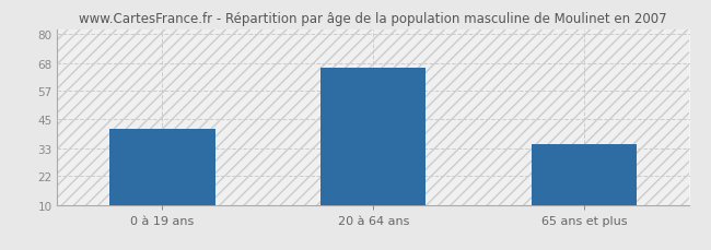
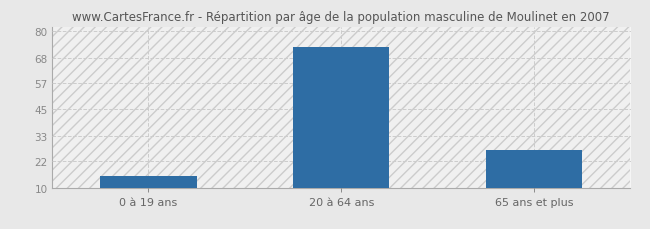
0 à 19 ans: 41 -> 15
20 à 64 ans: 66 -> 73
65 ans et plus: 35 -> 27
